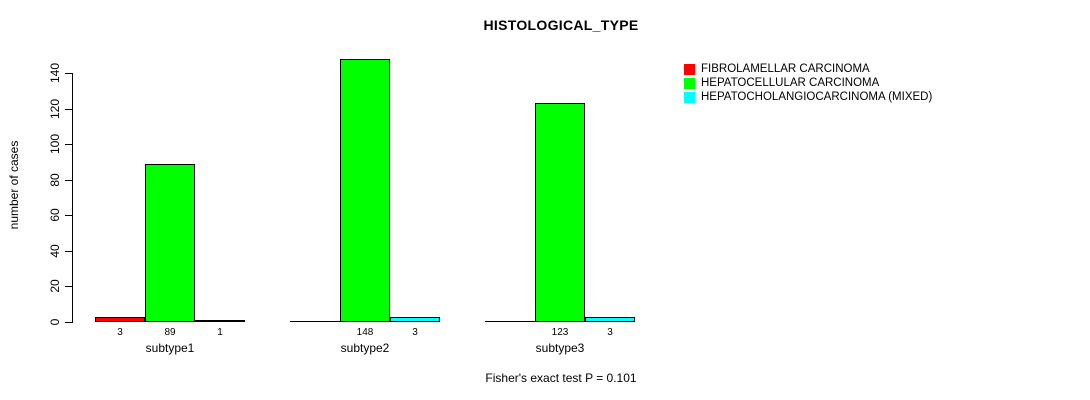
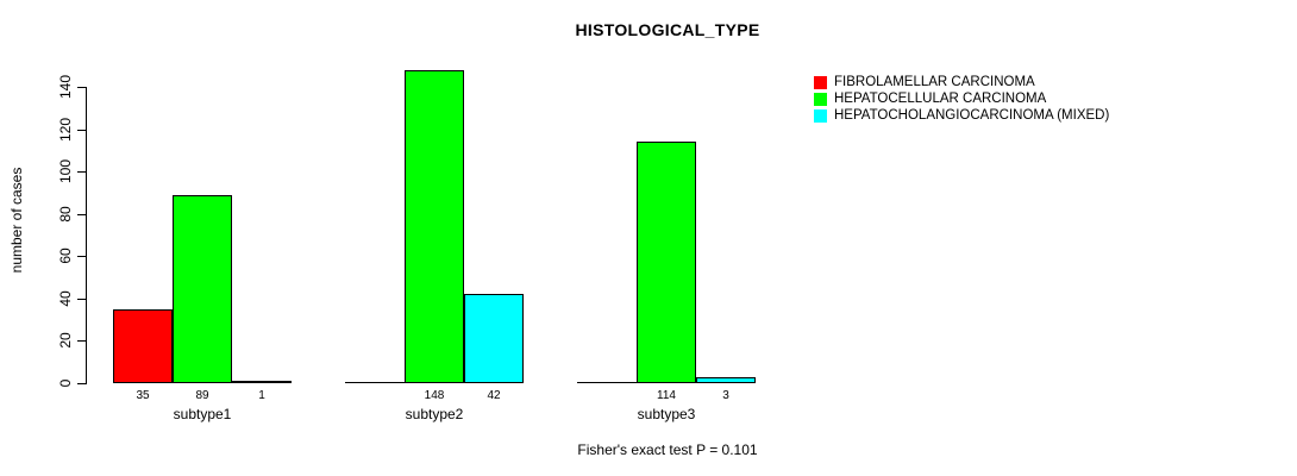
FIBROLAMELLAR CARCINOMA/subtype1: 3 -> 35
HEPATOCHOLANGIOCARCINOMA (MIXED)/subtype2: 3 -> 42
HEPATOCELLULAR CARCINOMA/subtype3: 123 -> 114
